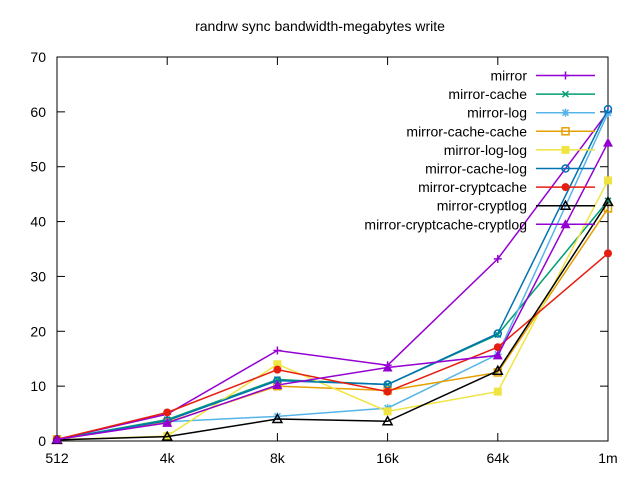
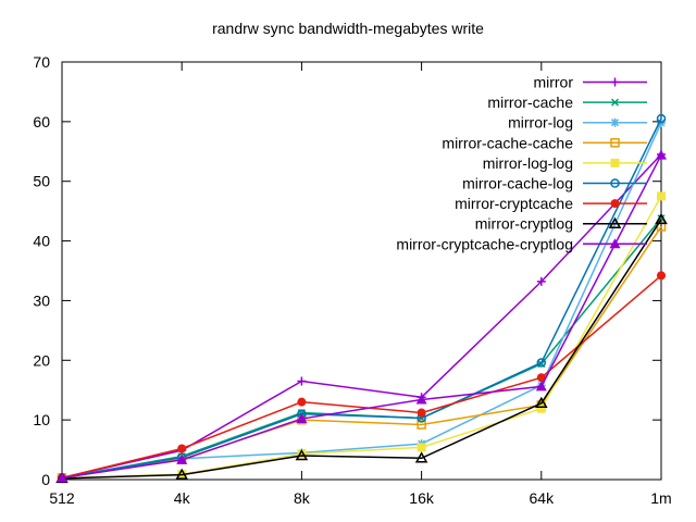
mirror-log-log/8k: 14 -> 4
mirror-cryptcache/16k: 9 -> 11
mirror-log-log/64k: 9 -> 12
mirror/1m: 60 -> 54
